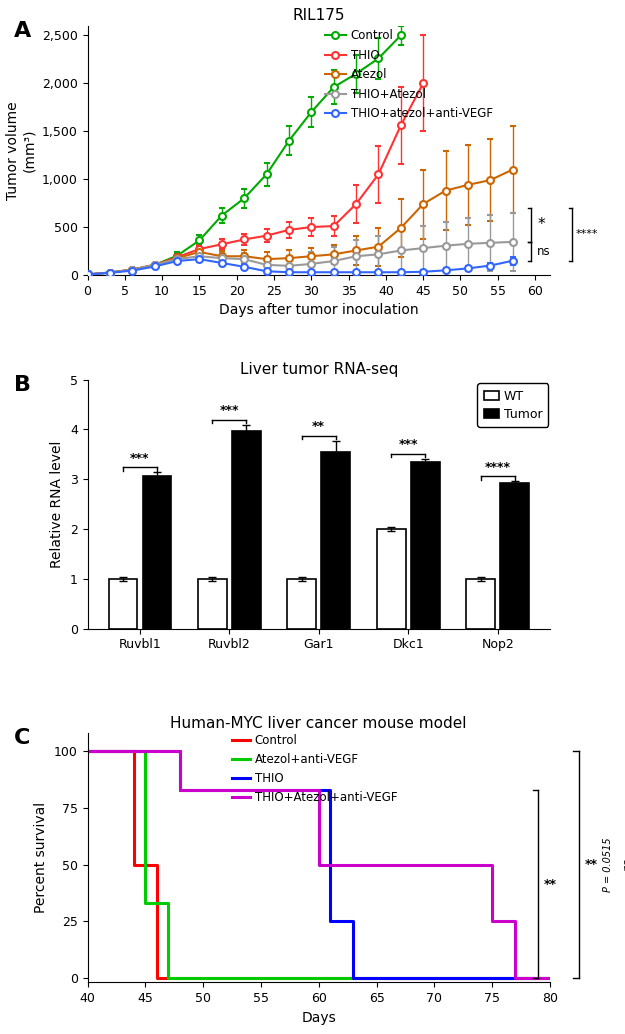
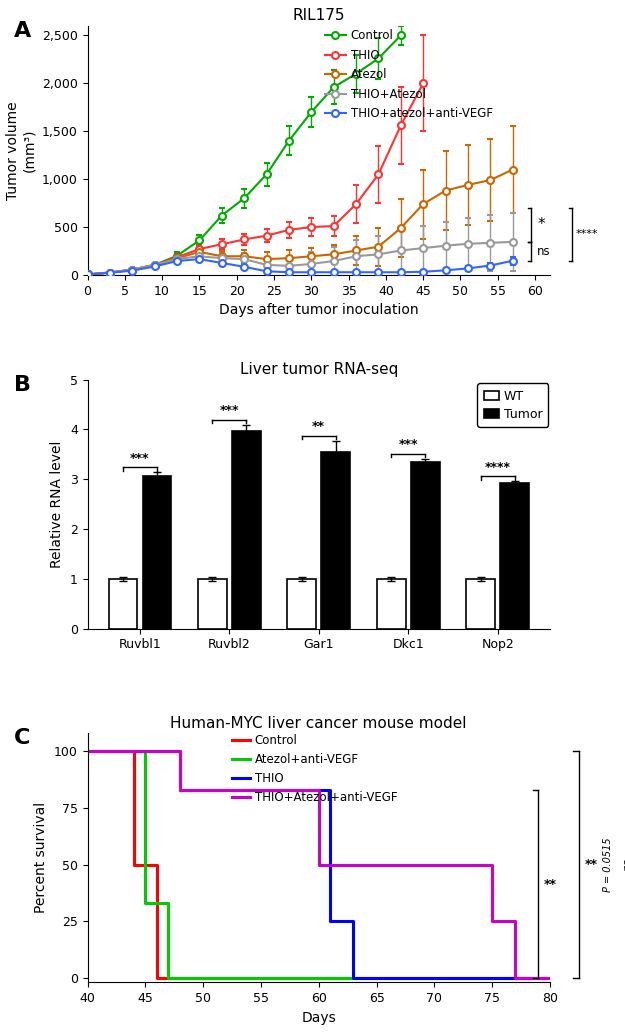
Liver tumor RNA-seq/WT/Dkc1: 2 -> 1
